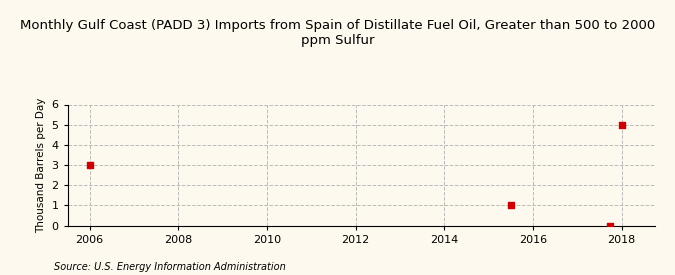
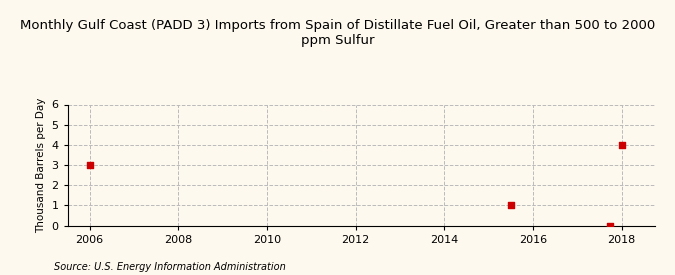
2018: 5 -> 4
